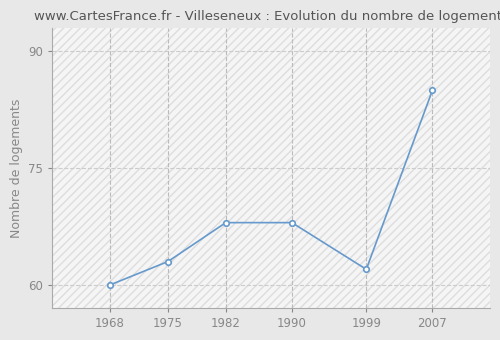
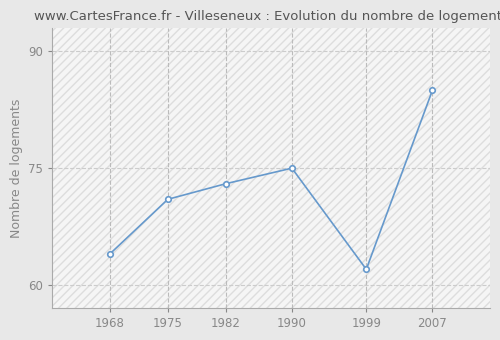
1968: 60 -> 64
1975: 63 -> 71
1982: 68 -> 73
1990: 68 -> 75
